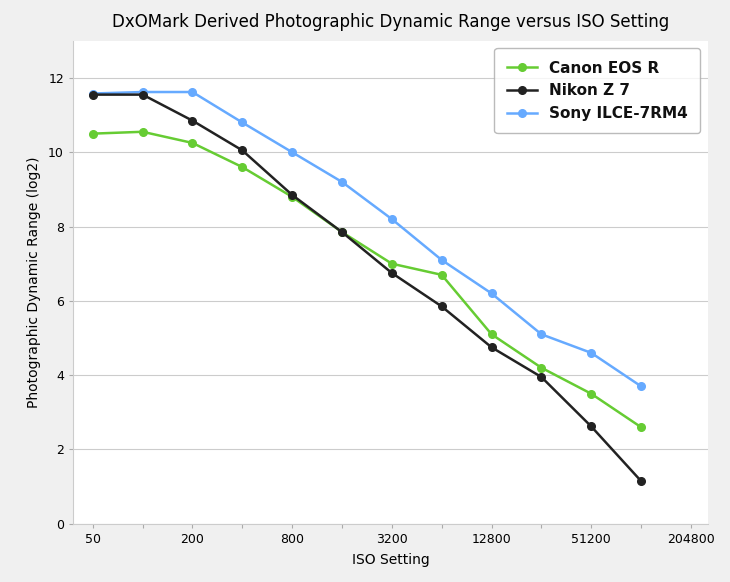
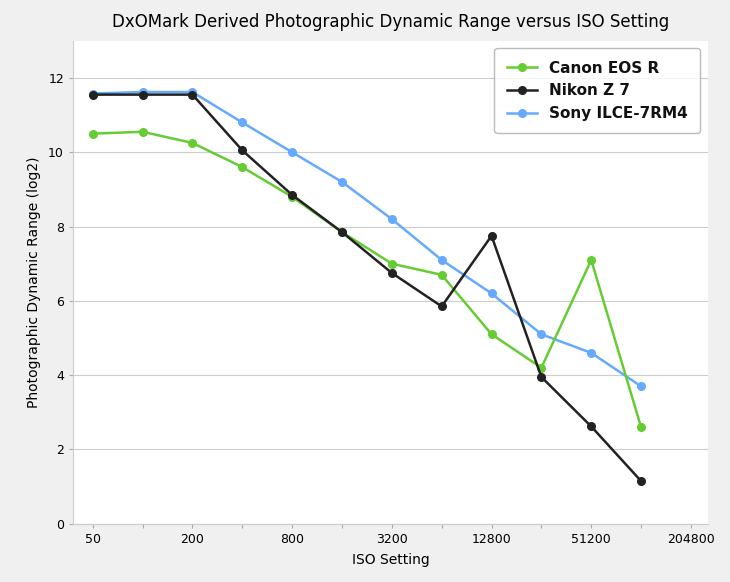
Nikon Z 7/200: 10.85 -> 11.55
Nikon Z 7/12800: 4.75 -> 7.75
Canon EOS R/51200: 3.50 -> 7.10
